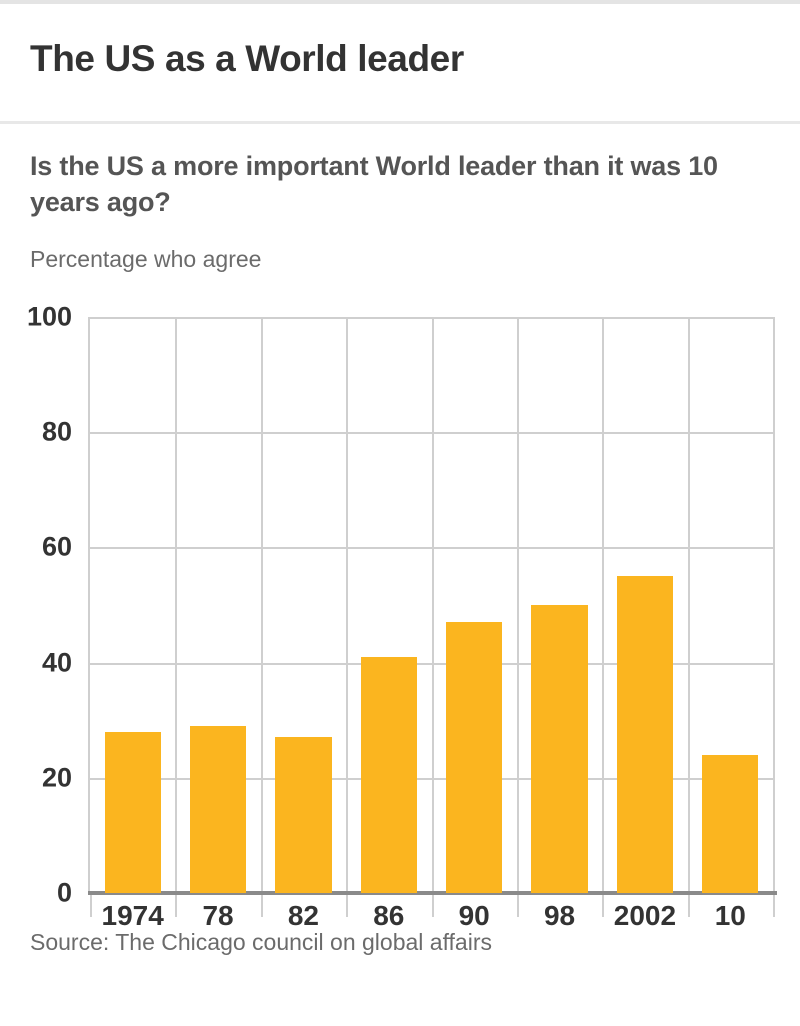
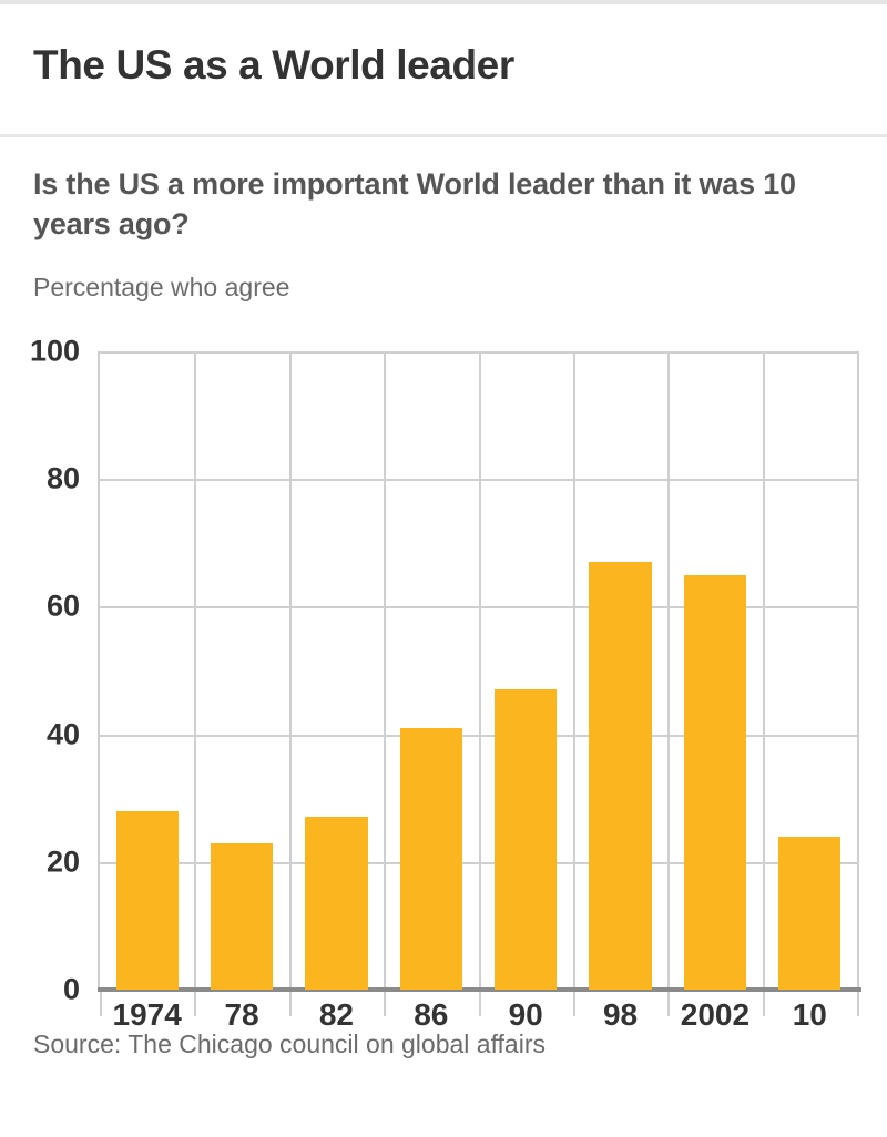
78: 29 -> 23
98: 50 -> 67
2002: 55 -> 65
